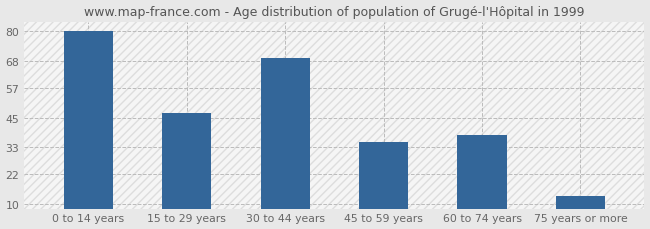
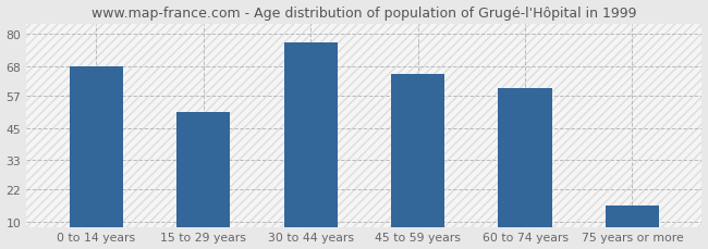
0 to 14 years: 80 -> 68
15 to 29 years: 47 -> 51
30 to 44 years: 69 -> 77
45 to 59 years: 35 -> 65
60 to 74 years: 38 -> 60
75 years or more: 13 -> 16
